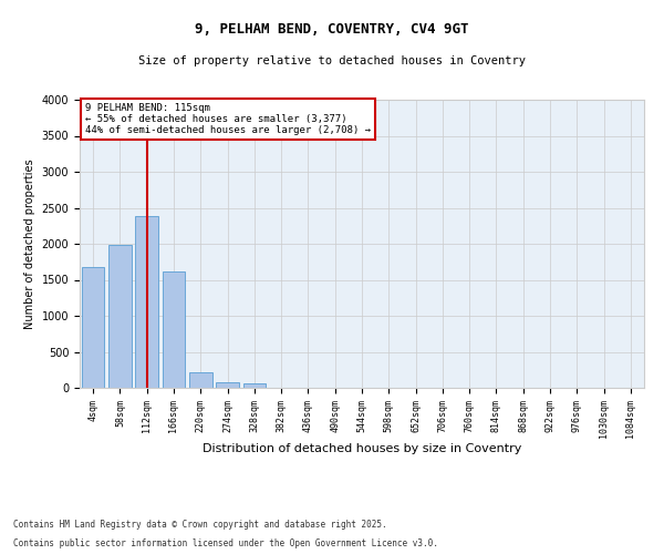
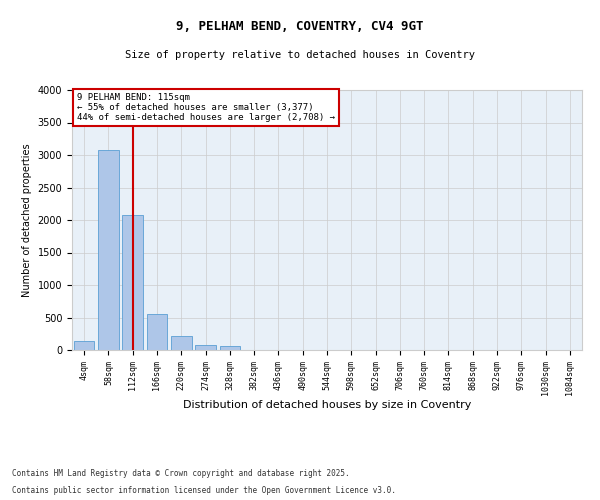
4sqm: 1680 -> 140
58sqm: 1980 -> 3080
112sqm: 2380 -> 2080
166sqm: 1620 -> 560
